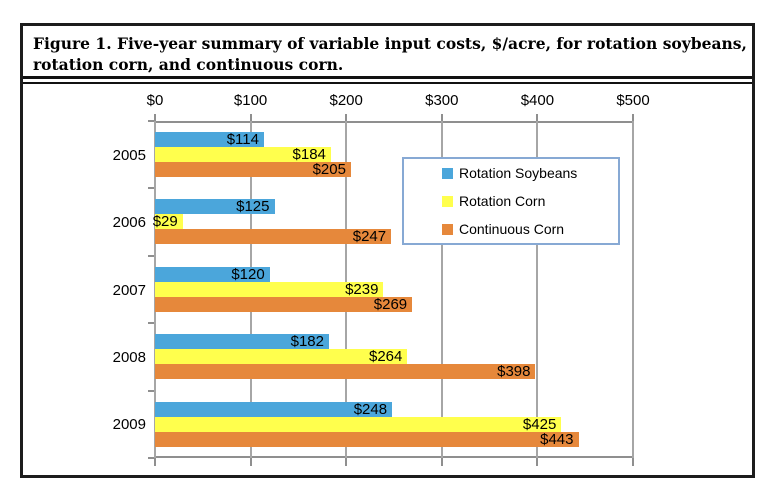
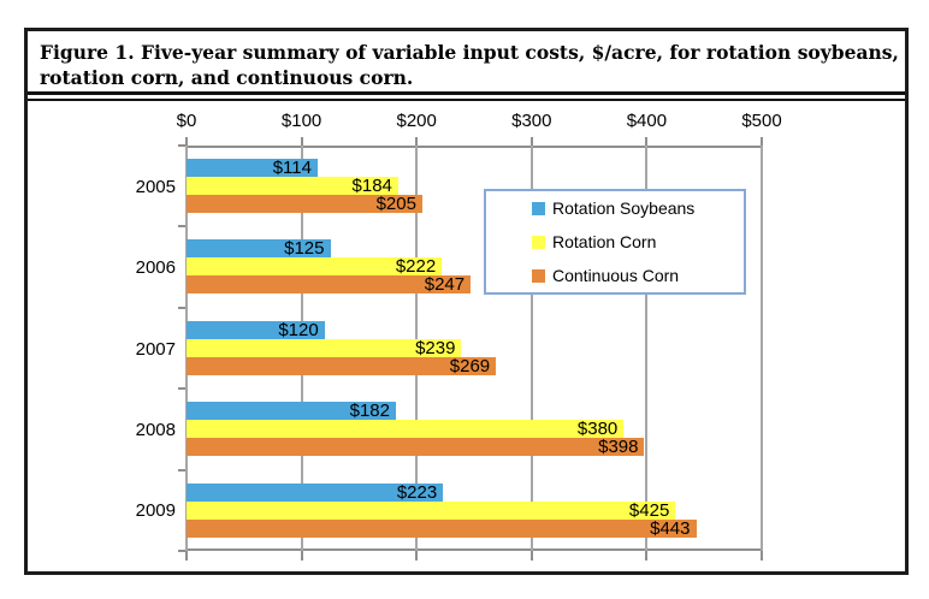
Rotation Corn/2006: $29 -> $222
Rotation Corn/2008: $264 -> $380
Rotation Soybeans/2009: $248 -> $223
